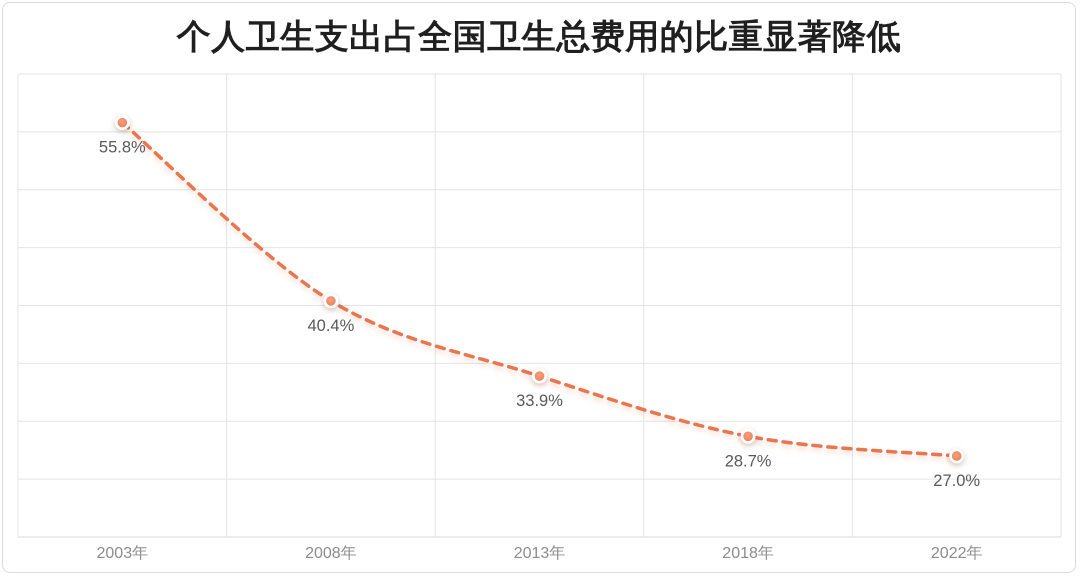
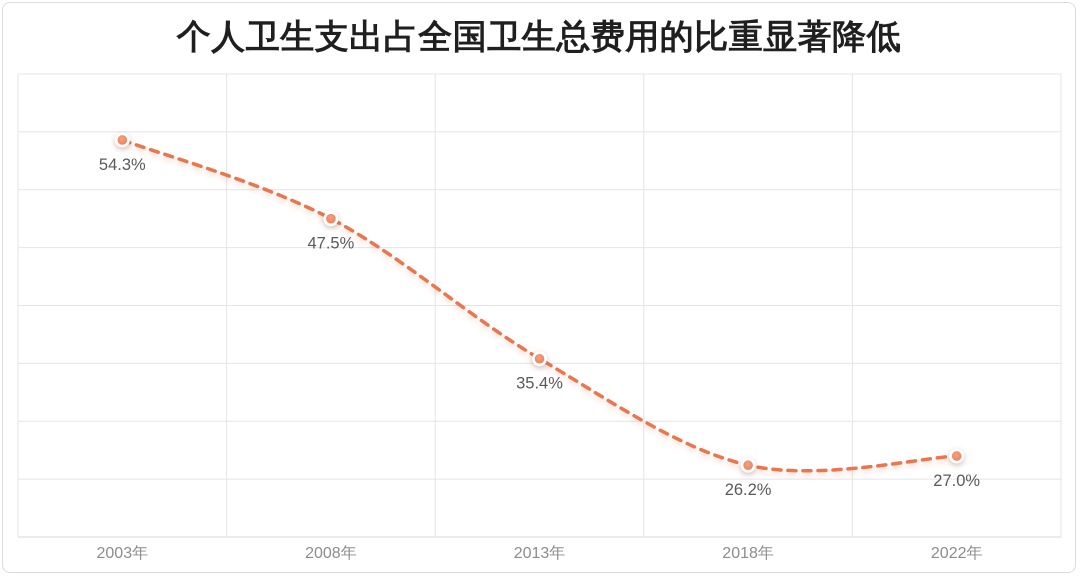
2003年: 55.8% -> 54.3%
2008年: 40.4% -> 47.5%
2013年: 33.9% -> 35.4%
2018年: 28.7% -> 26.2%
